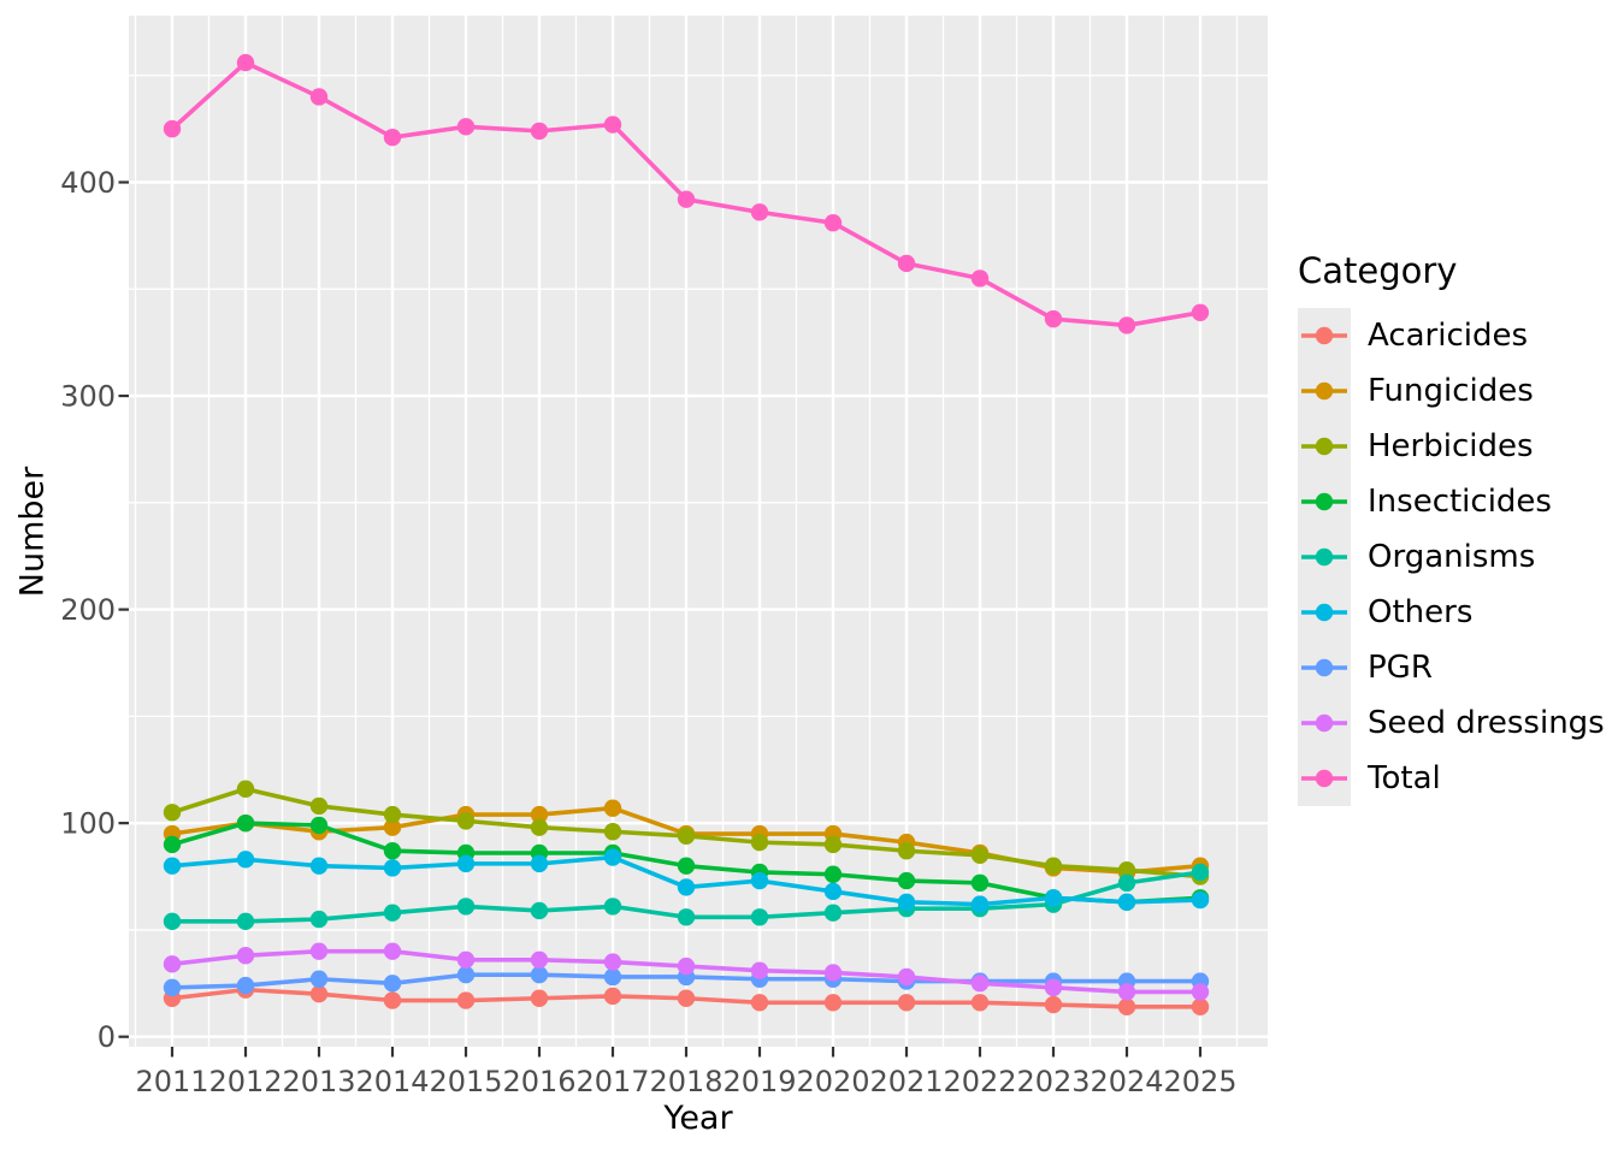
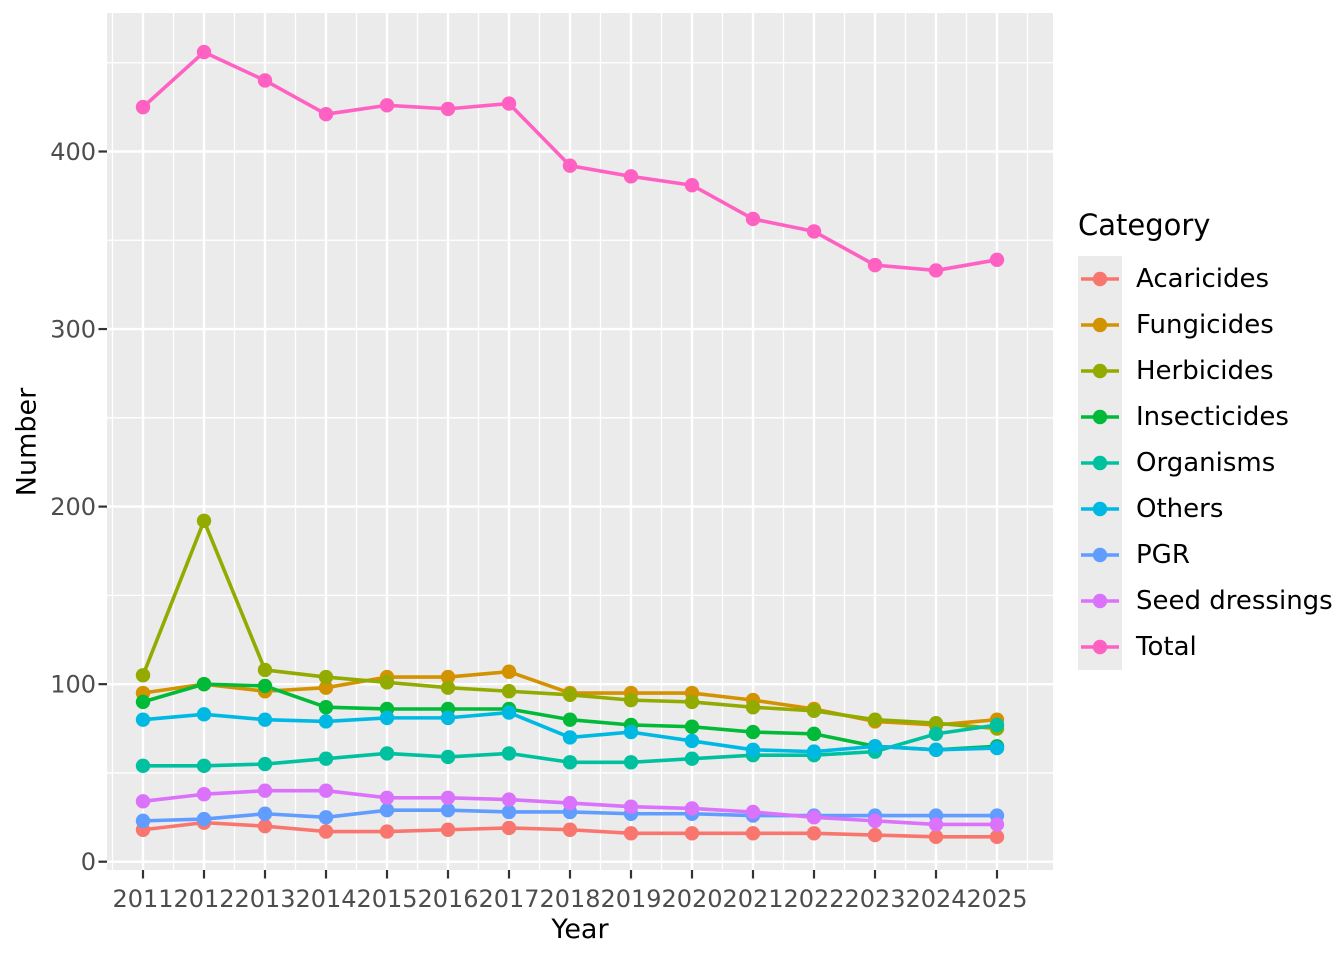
Herbicides/2012: 116 -> 192
